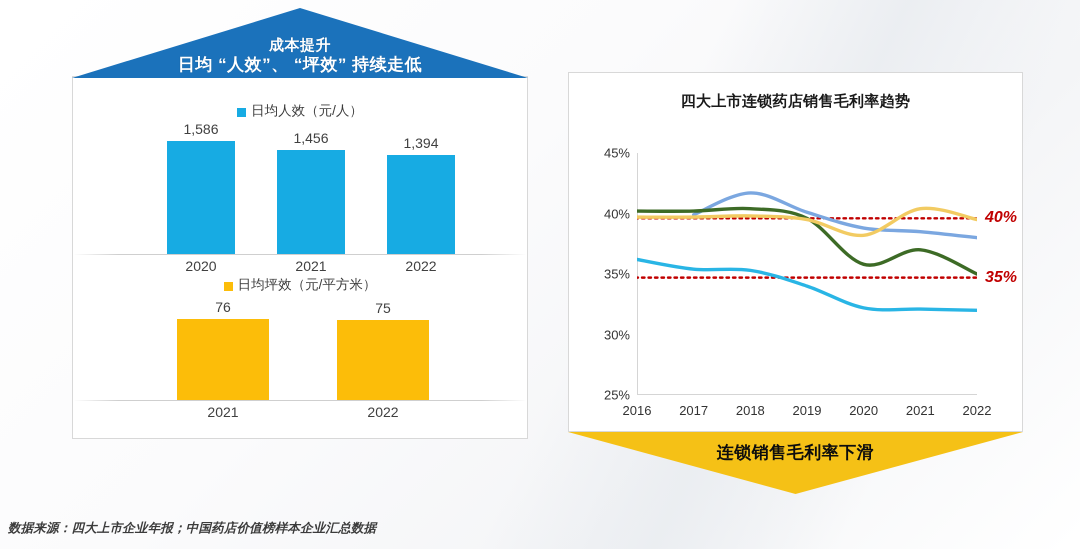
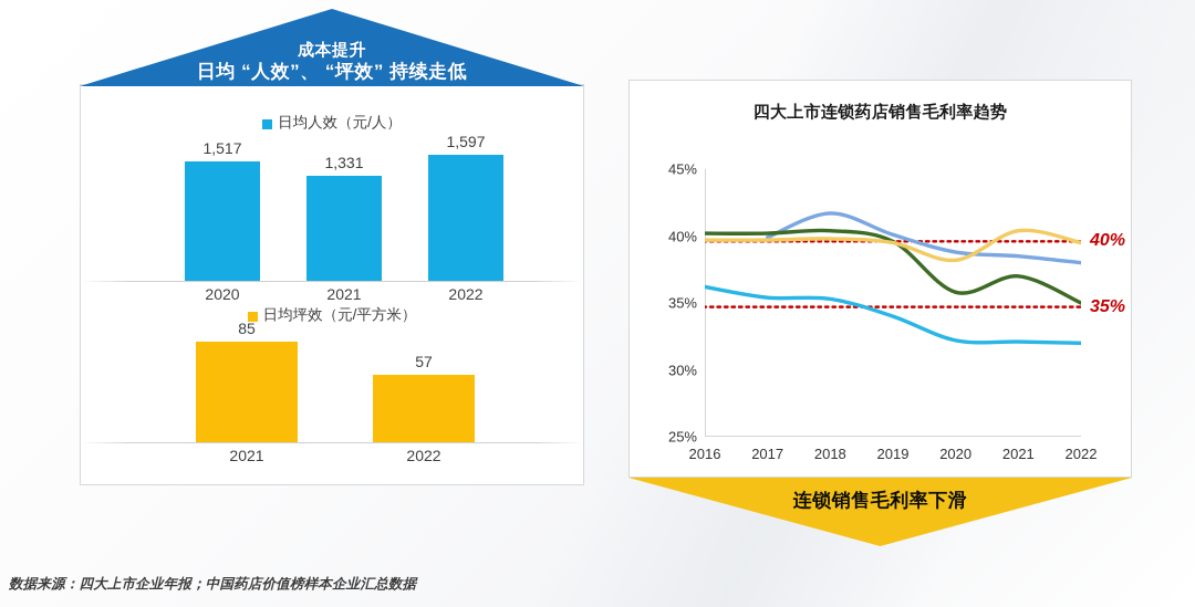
日均人效（元/人）/2020: 1,586 -> 1,517
日均人效（元/人）/2021: 1,456 -> 1,331
日均人效（元/人）/2022: 1,394 -> 1,597
日均坪效（元/平方米）/2021: 76 -> 85
日均坪效（元/平方米）/2022: 75 -> 57
